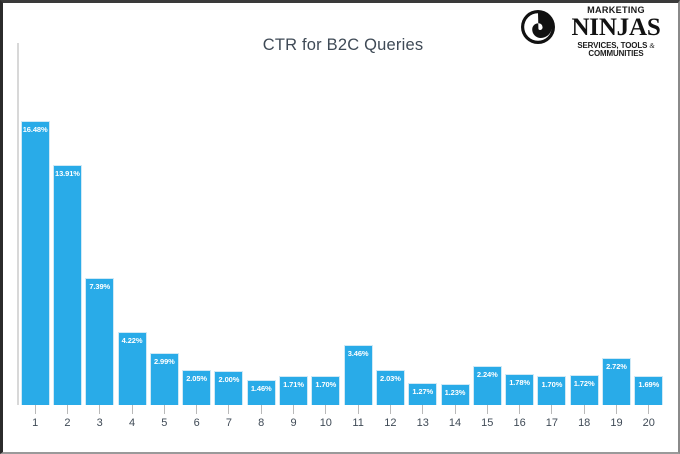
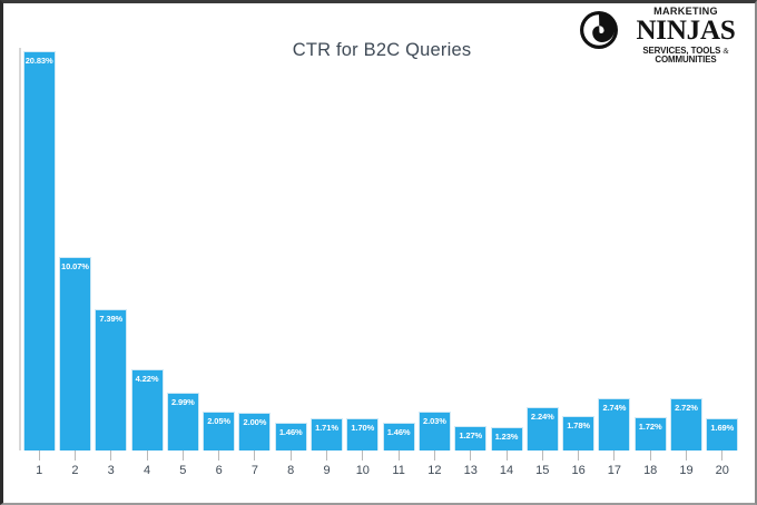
1: 16.48% -> 20.83%
2: 13.91% -> 10.07%
11: 3.46% -> 1.46%
17: 1.70% -> 2.74%
